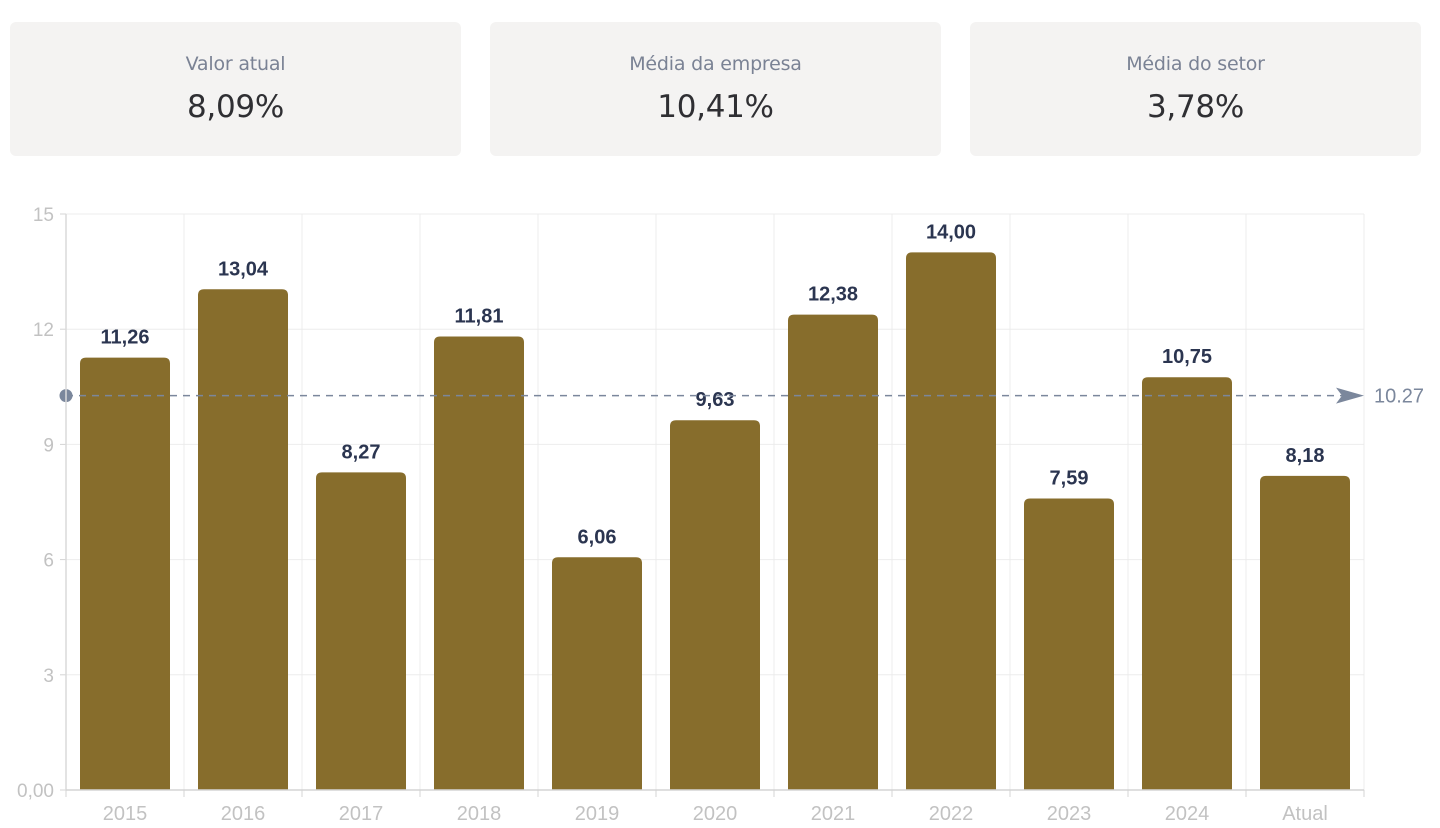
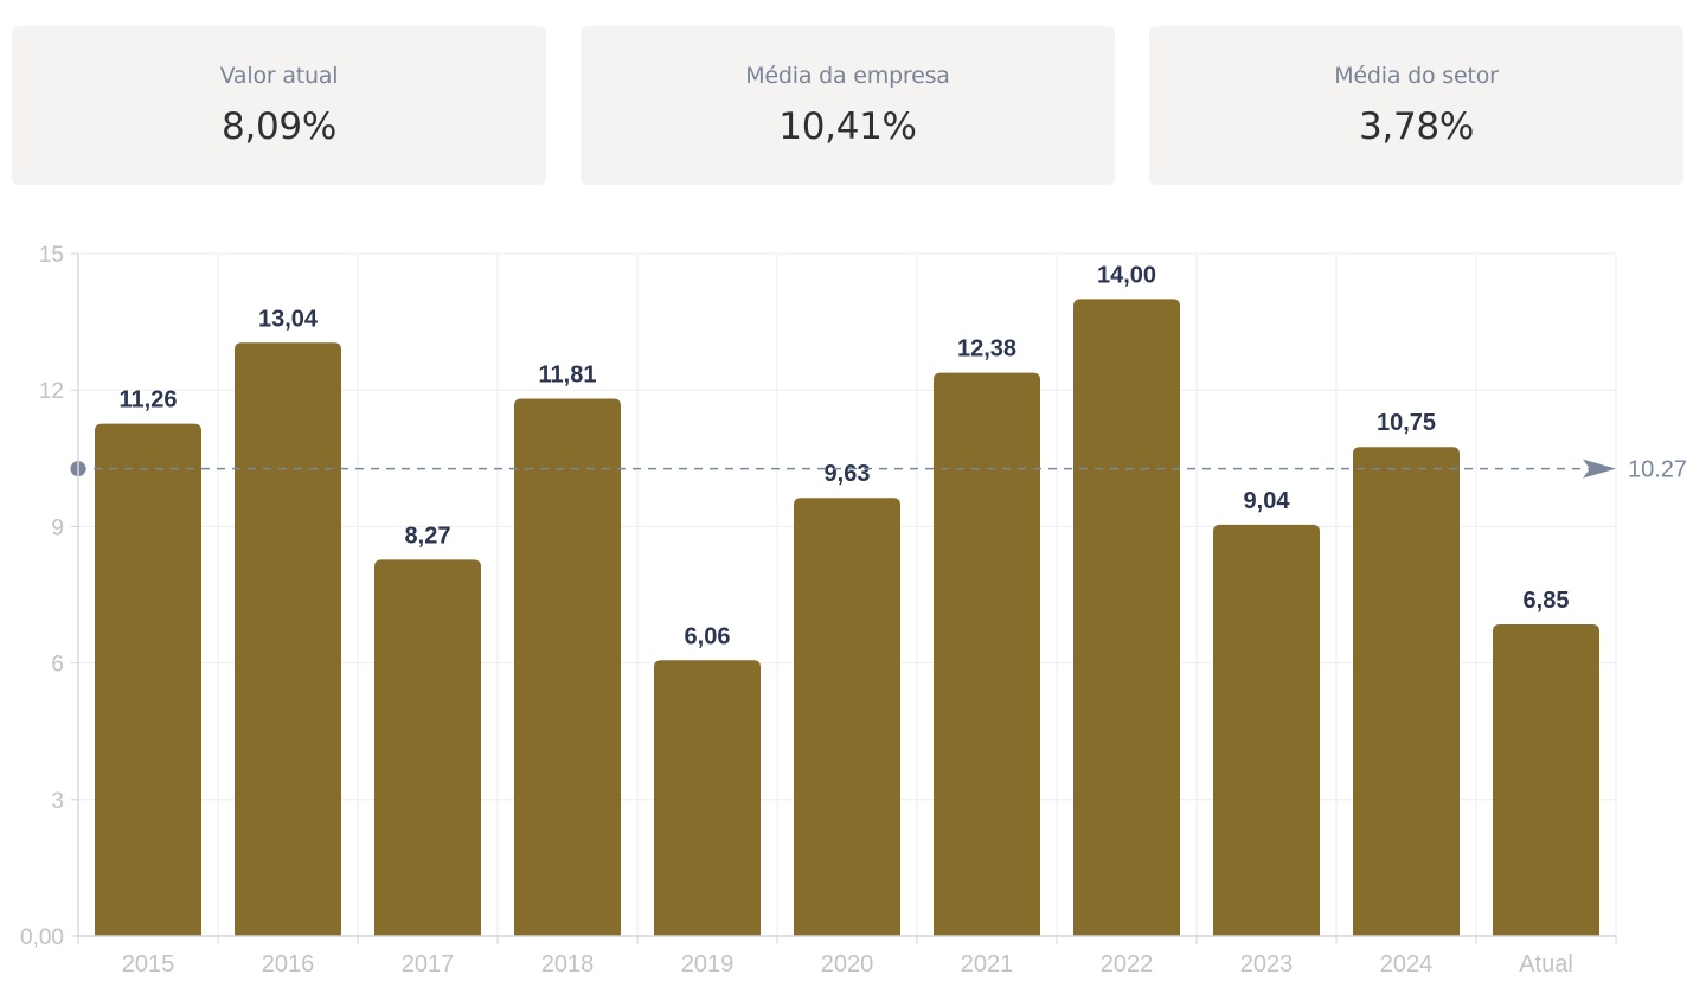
2023: 7,59 -> 9,04
Atual: 8,18 -> 6,85
